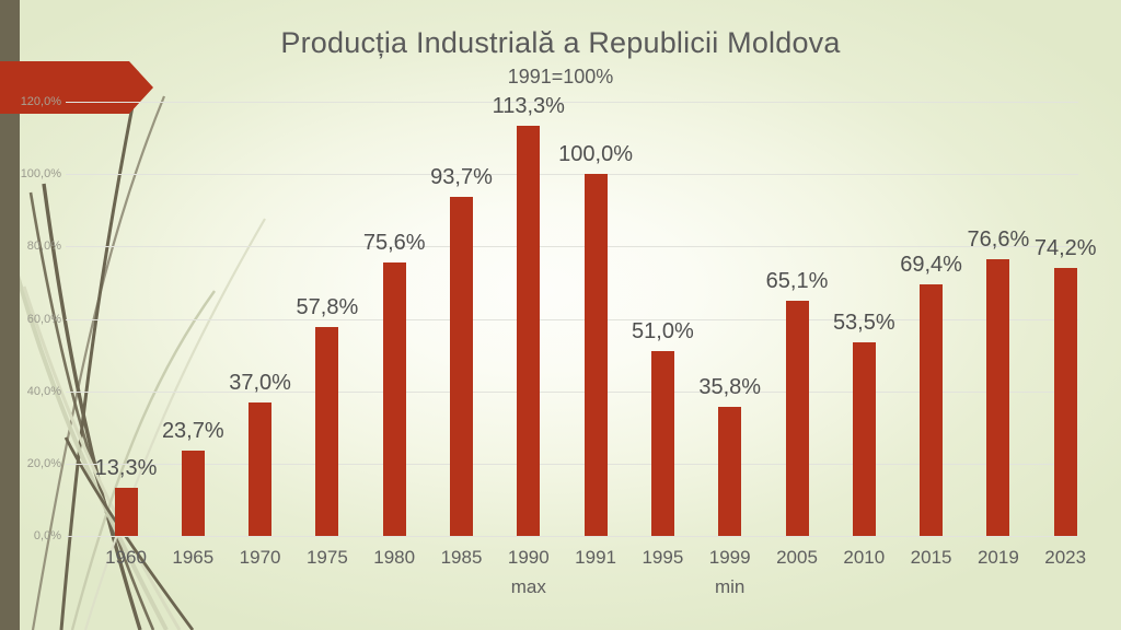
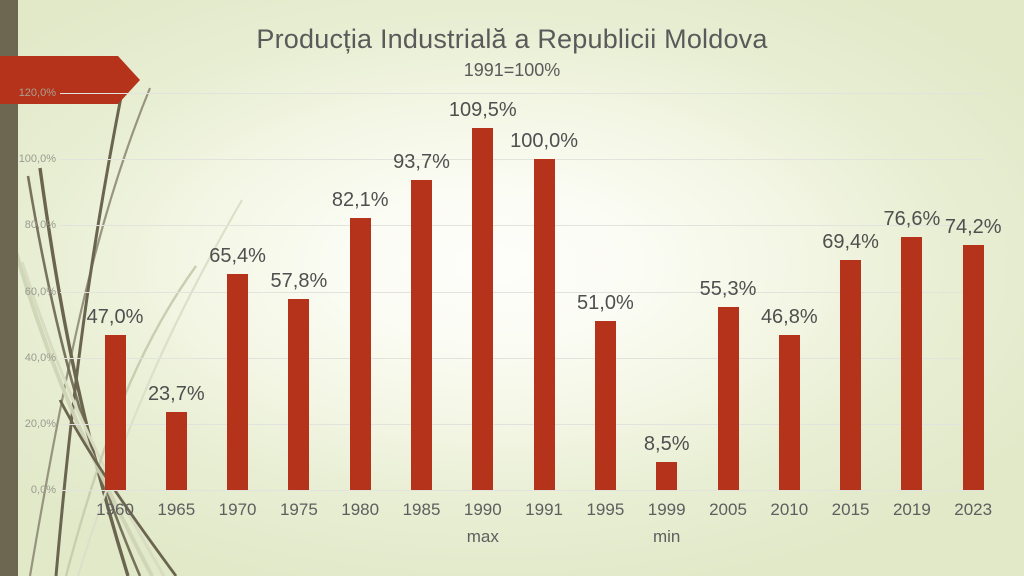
1960: 13,3% -> 47,0%
1970: 37,0% -> 65,4%
1980: 75,6% -> 82,1%
1990: 113,3% -> 109,5%
1999: 35,8% -> 8,5%
2005: 65,1% -> 55,3%
2010: 53,5% -> 46,8%
